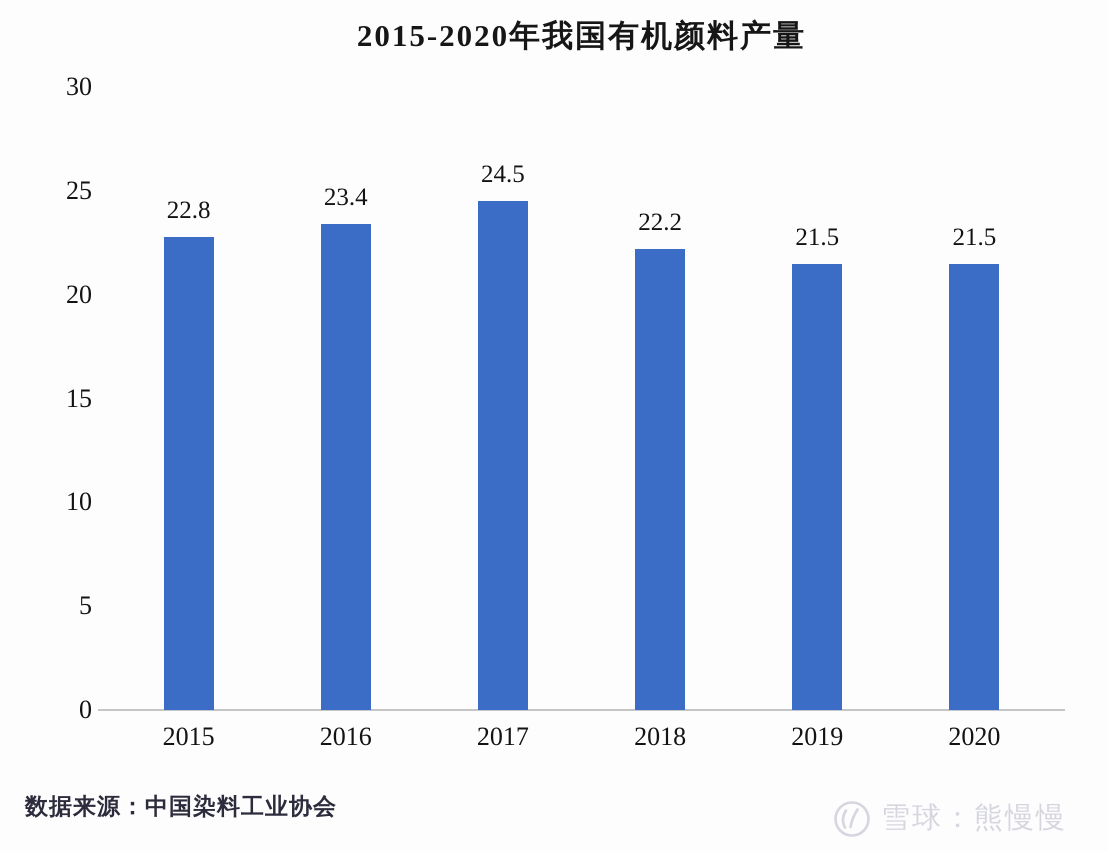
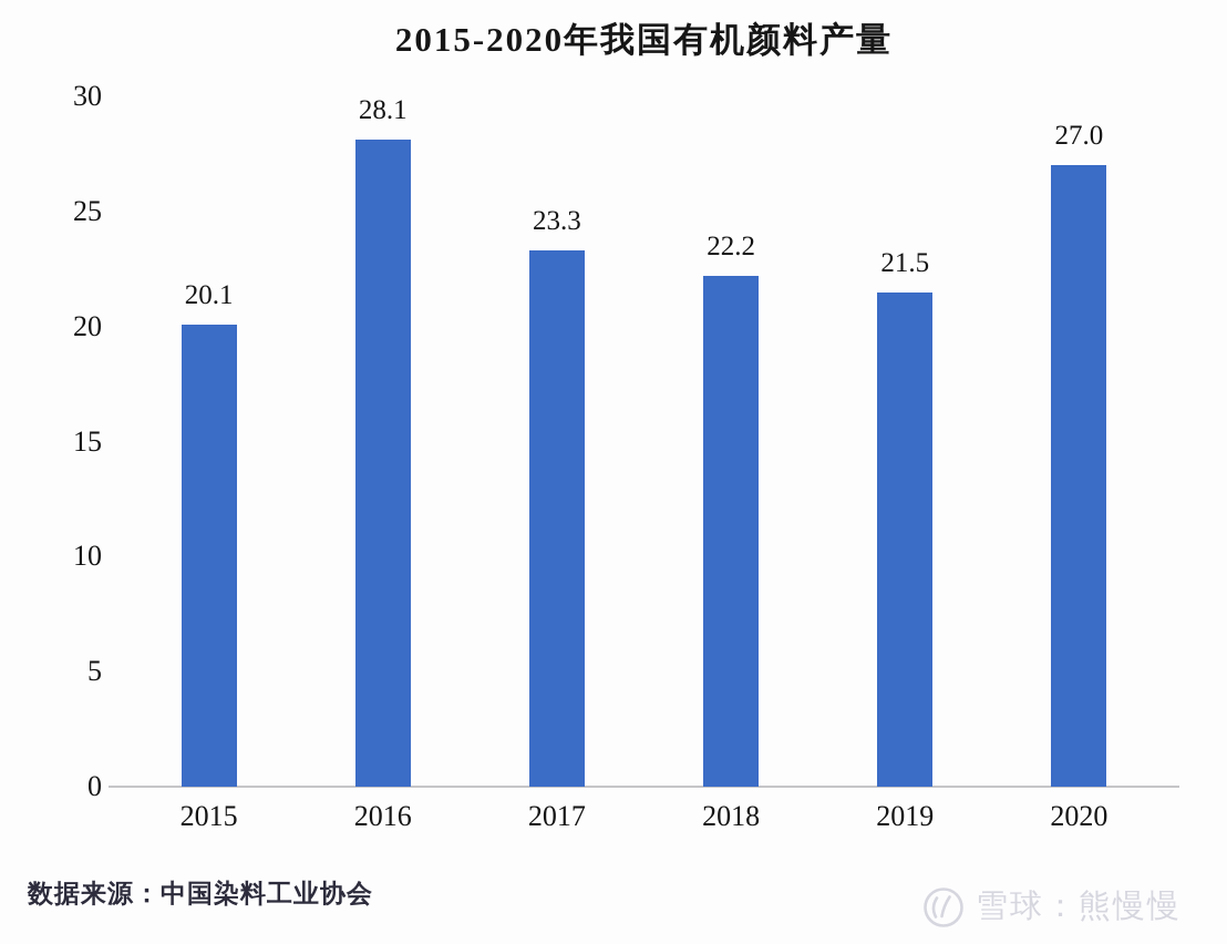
2015: 22.8 -> 20.1
2016: 23.4 -> 28.1
2017: 24.5 -> 23.3
2020: 21.5 -> 27.0
